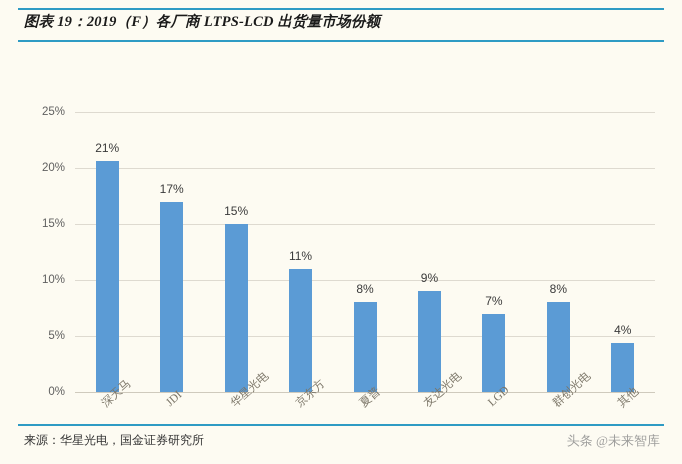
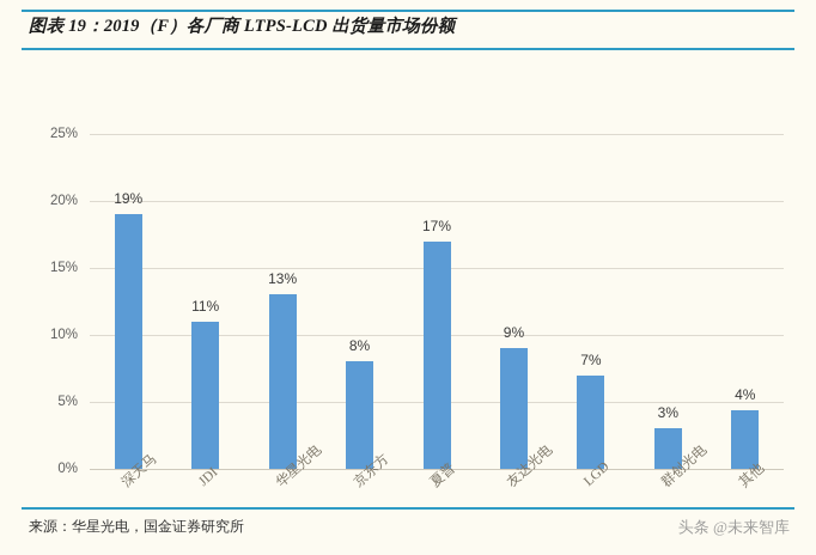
深天马: 21% -> 19%
JDI: 17% -> 11%
华星光电: 15% -> 13%
京东方: 11% -> 8%
夏普: 8% -> 17%
群创光电: 8% -> 3%
